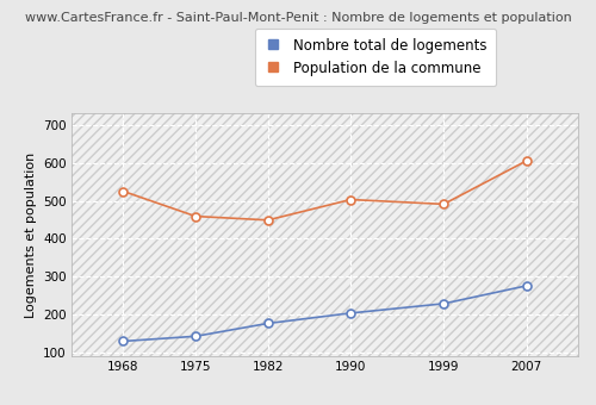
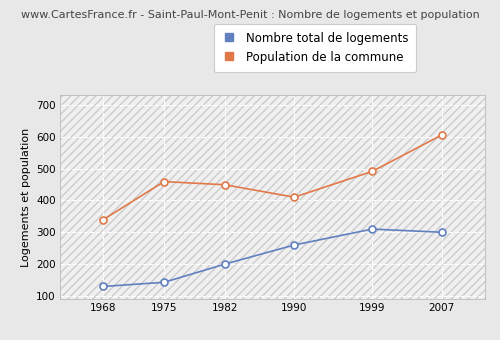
Population de la commune/1968: 525 -> 340
Nombre total de logements/1982: 177 -> 200
Nombre total de logements/1990: 204 -> 260
Population de la commune/1990: 503 -> 410
Nombre total de logements/1999: 229 -> 310
Nombre total de logements/2007: 276 -> 300
